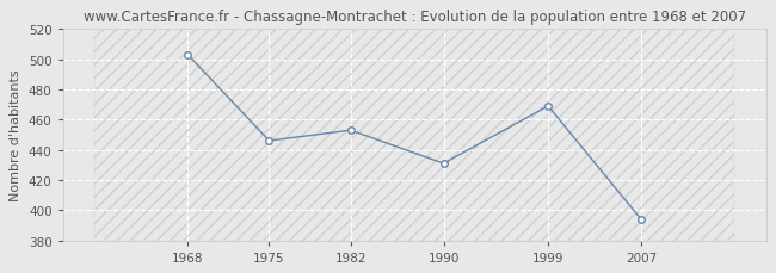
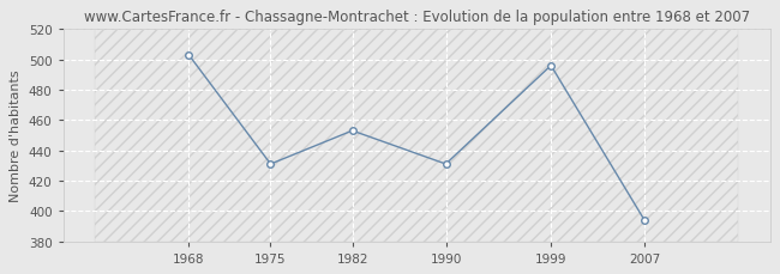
1975: 446 -> 431
1999: 469 -> 496
